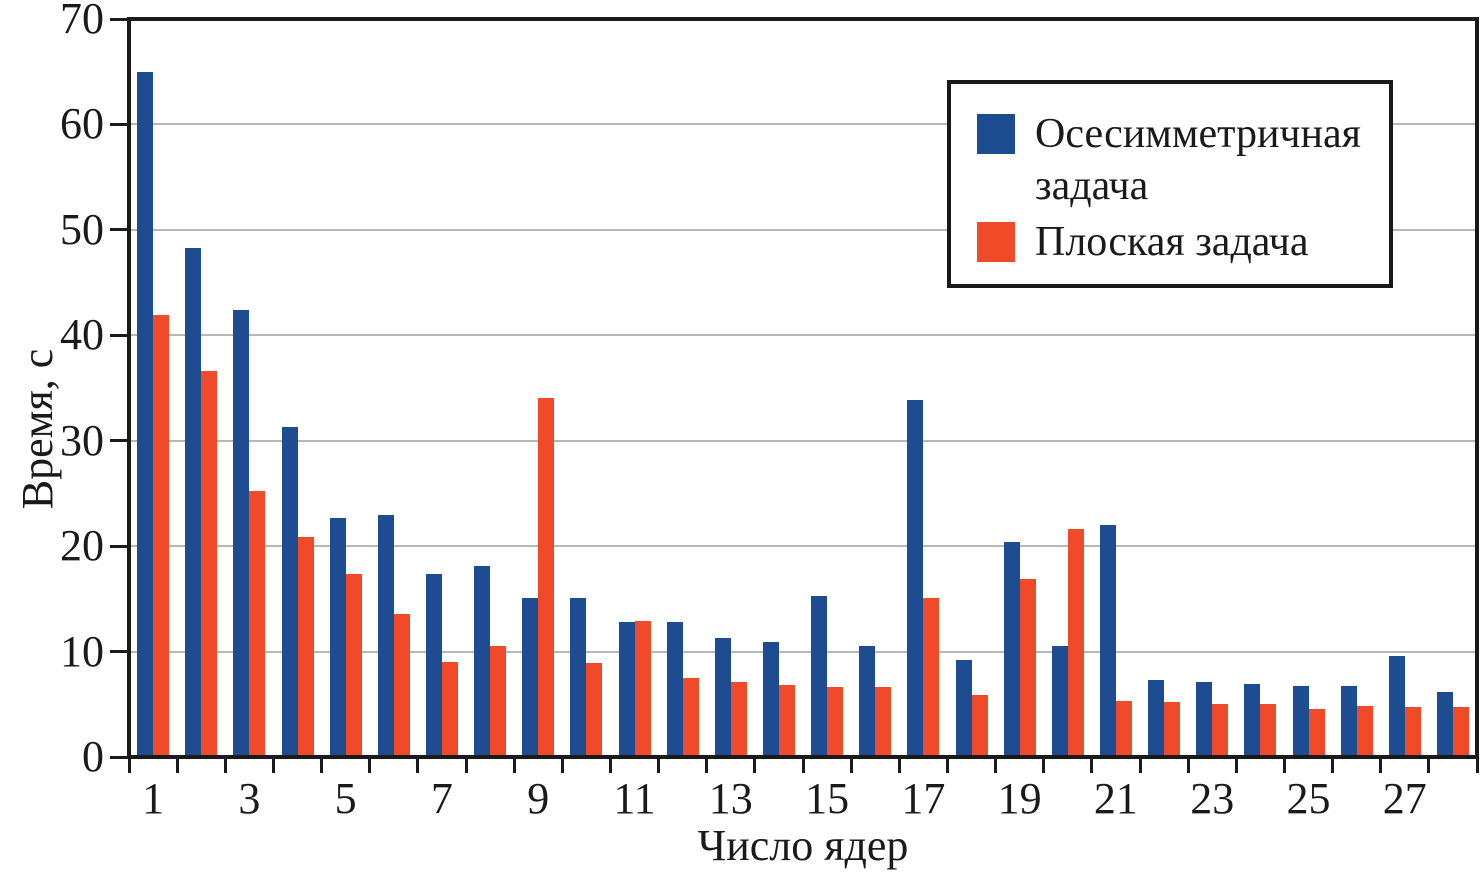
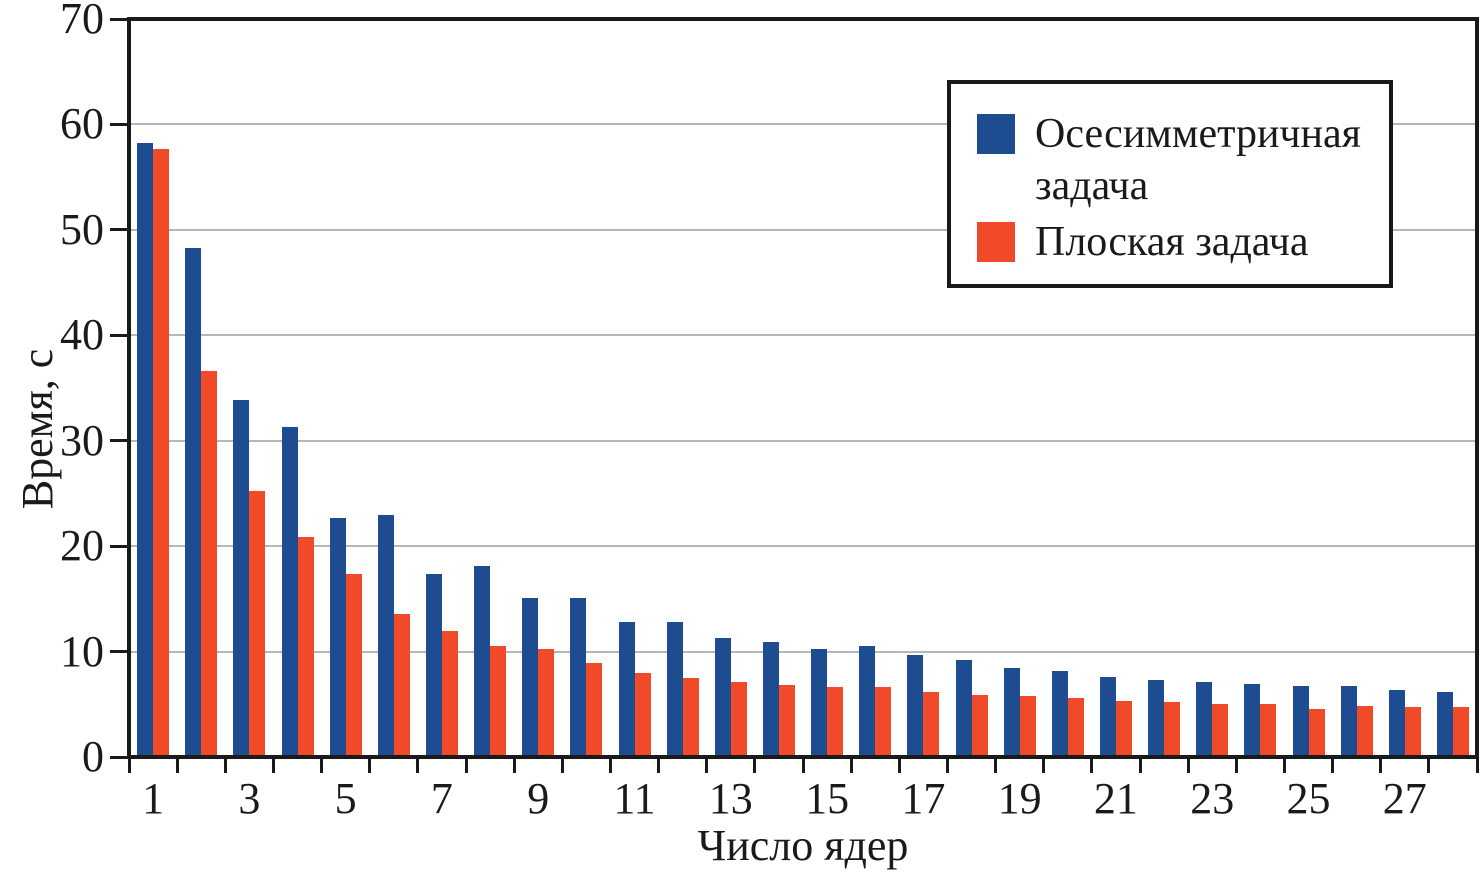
Осесимметричная задача/1: 65.0 -> 58.2
Плоская задача/1: 41.9 -> 57.7
Осесимметричная задача/3: 42.4 -> 33.9
Плоская задача/7: 9.0 -> 12.0
Плоская задача/9: 34.1 -> 10.2
Плоская задача/11: 12.9 -> 8.0
Осесимметричная задача/15: 15.3 -> 10.2
Осесимметричная задача/17: 33.9 -> 9.7
Плоская задача/17: 15.1 -> 6.2
Осесимметричная задача/19: 20.4 -> 8.4
Плоская задача/19: 16.9 -> 5.8
Осесимметричная задача/20: 10.5 -> 8.2
Плоская задача/20: 21.6 -> 5.6
Осесимметричная задача/21: 22.0 -> 7.6
Осесимметричная задача/27: 9.6 -> 6.4
